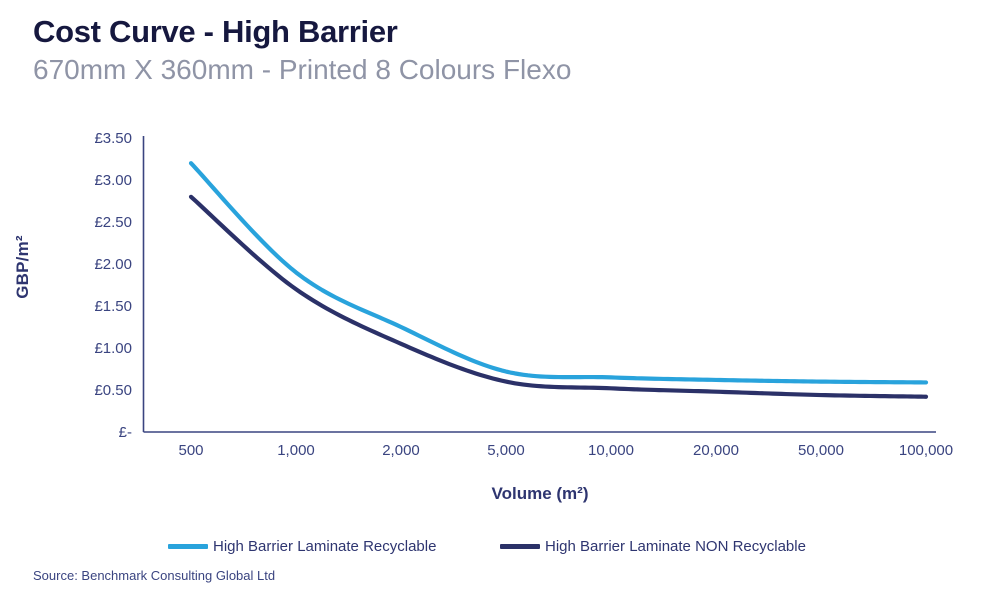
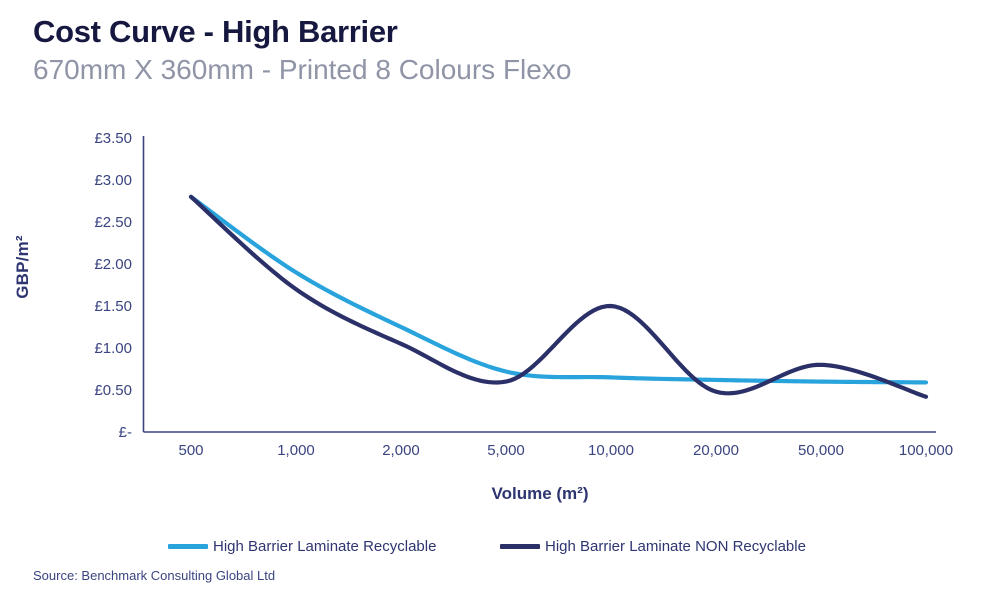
High Barrier Laminate Recyclable/500: £3.2 -> £2.8
High Barrier Laminate NON Recyclable/10,000: £0.5 -> £1.5
High Barrier Laminate NON Recyclable/50,000: £0.4 -> £0.8
